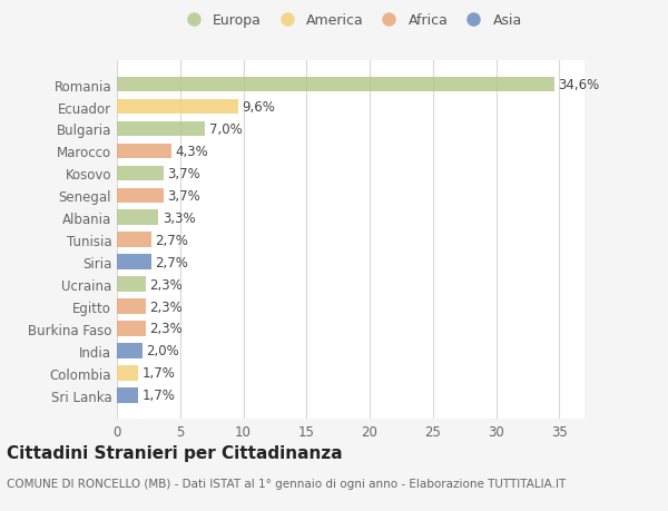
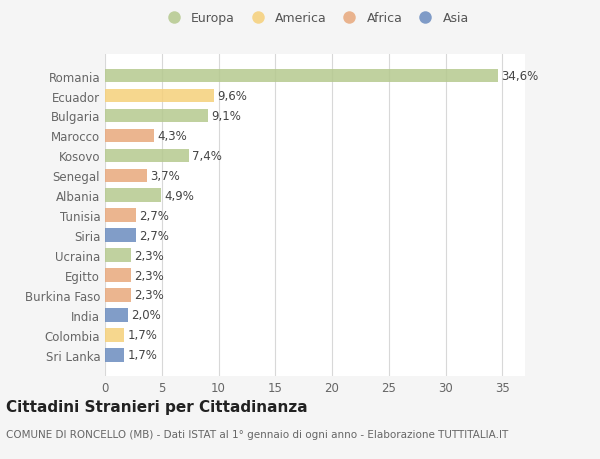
Bulgaria: 7,0% -> 9,1%
Kosovo: 3,7% -> 7,4%
Albania: 3,3% -> 4,9%
